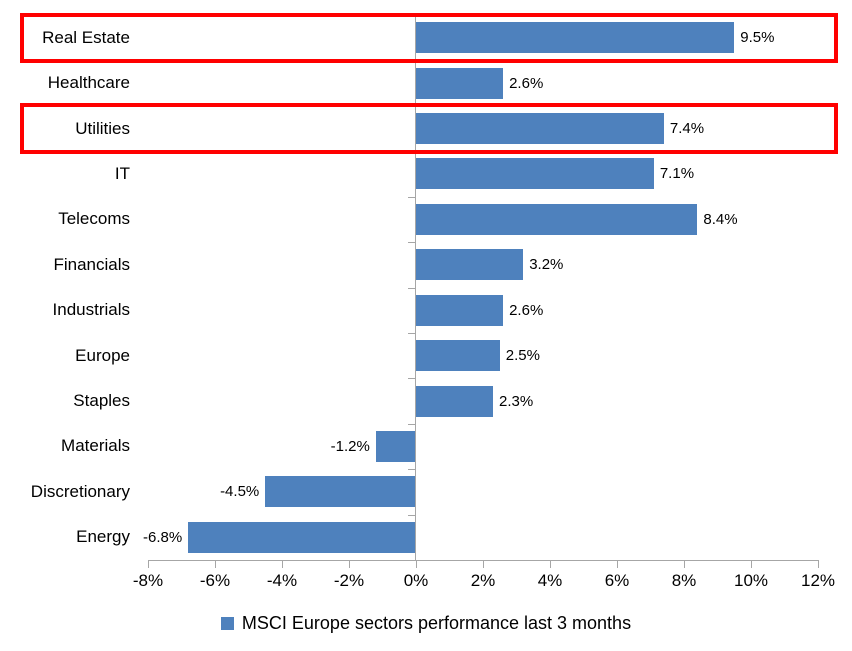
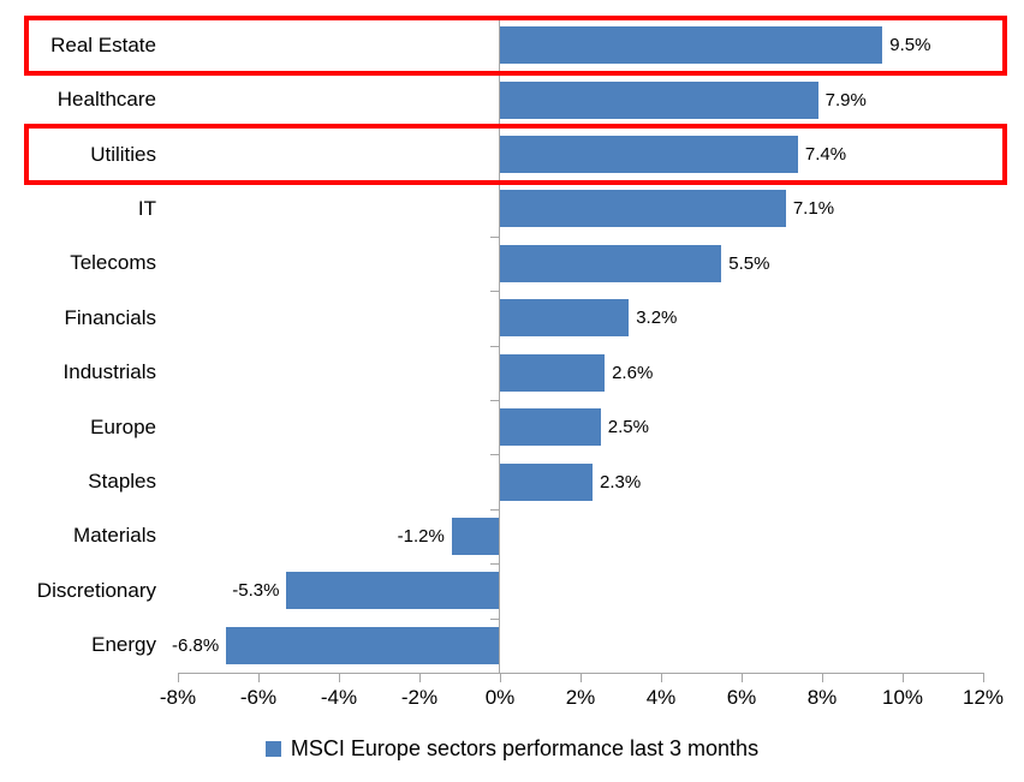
Healthcare: 2.6% -> 7.9%
Telecoms: 8.4% -> 5.5%
Discretionary: -4.5% -> -5.3%
